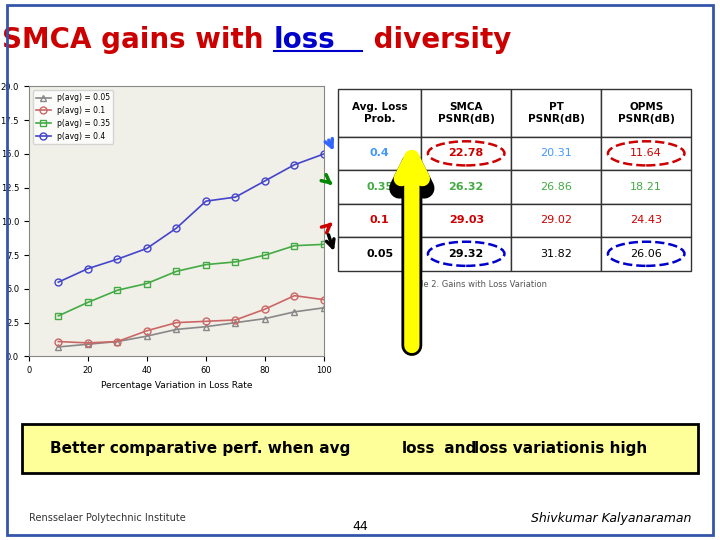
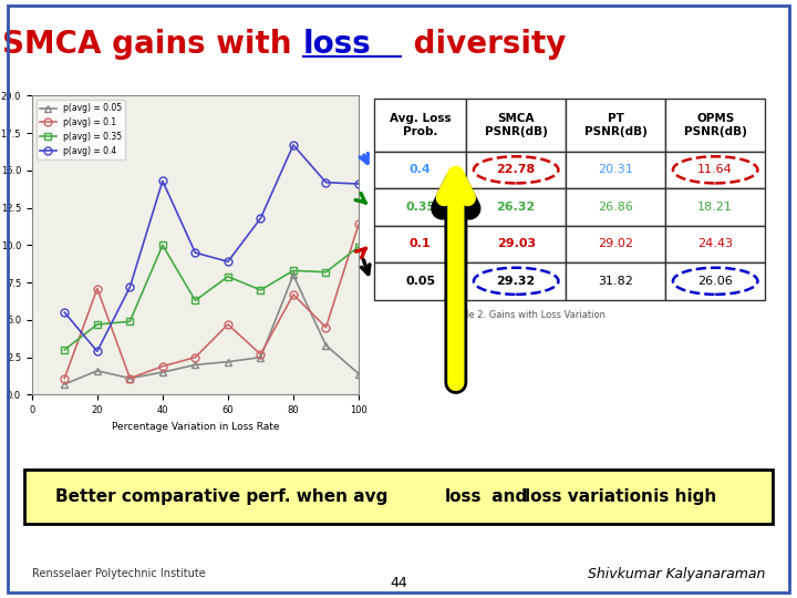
p(avg) = 0.05/20: 0.9 -> 1.6
p(avg) = 0.1/20: 1.0 -> 7.1
p(avg) = 0.35/20: 4.0 -> 4.7
p(avg) = 0.4/20: 6.5 -> 2.9
p(avg) = 0.35/40: 5.4 -> 10.0
p(avg) = 0.4/40: 8.0 -> 14.3
p(avg) = 0.1/60: 2.6 -> 4.7
p(avg) = 0.35/60: 6.8 -> 7.9
p(avg) = 0.4/60: 11.5 -> 8.9
p(avg) = 0.05/80: 2.8 -> 8.0
p(avg) = 0.1/80: 3.5 -> 6.7
p(avg) = 0.35/80: 7.5 -> 8.3
p(avg) = 0.4/80: 13.0 -> 16.7
p(avg) = 0.05/100: 3.6 -> 1.4
p(avg) = 0.1/100: 4.2 -> 11.4
p(avg) = 0.35/100: 8.3 -> 9.9
p(avg) = 0.4/100: 15.0 -> 14.1
